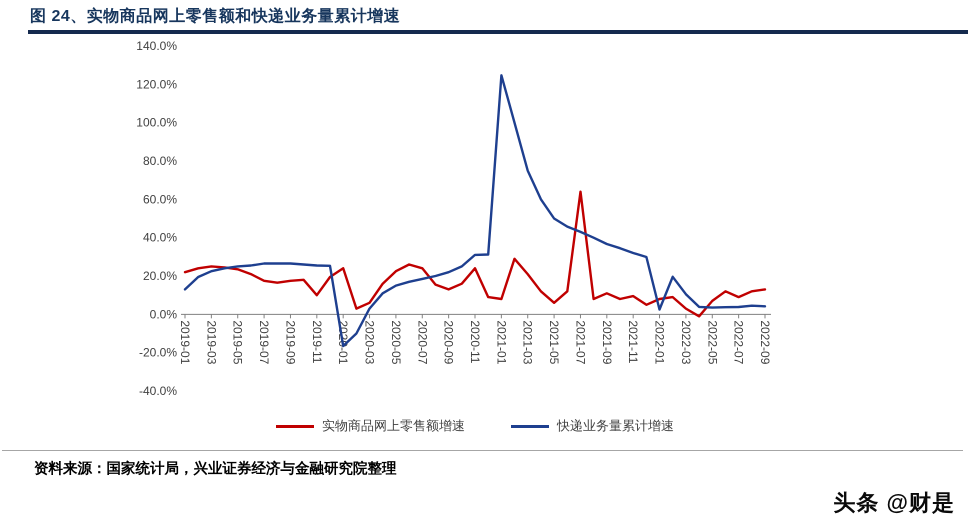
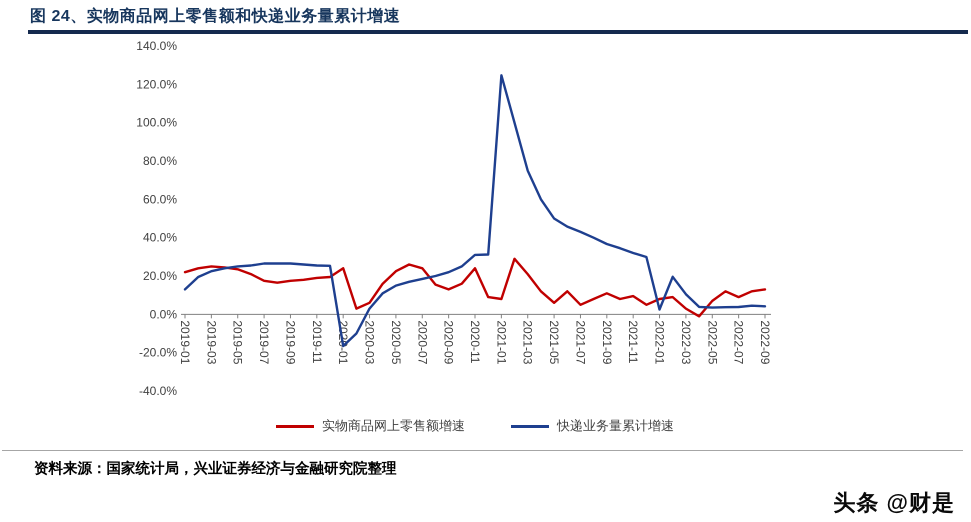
实物商品网上零售额增速/2019-11: 10% -> 19%
实物商品网上零售额增速/2021-07: 64% -> 5%
